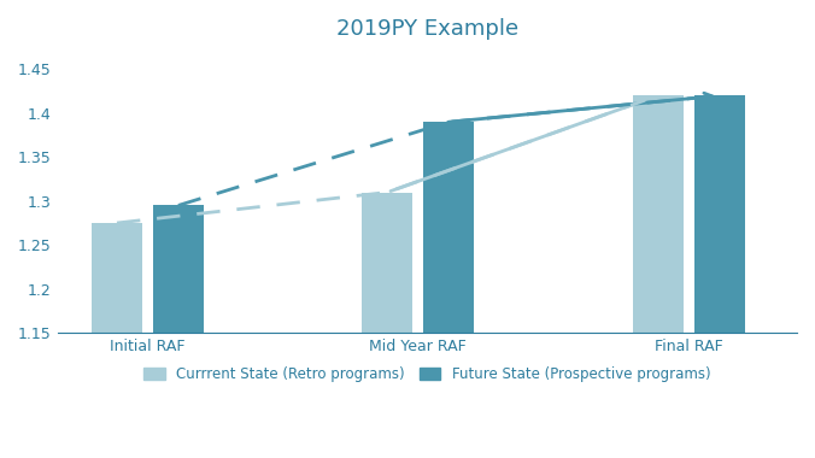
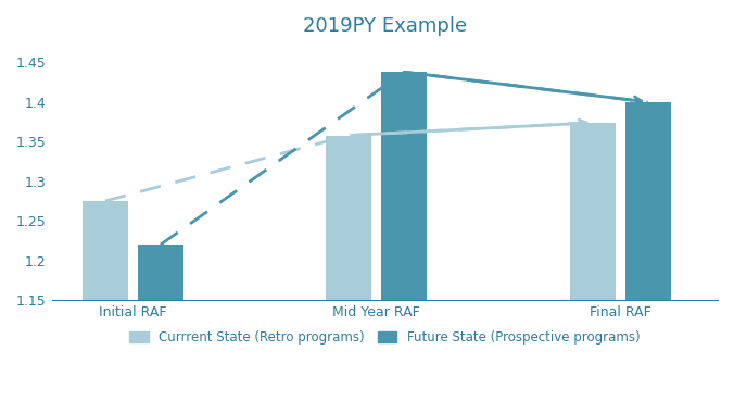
Future State (Prospective programs)/Initial RAF: 1.295 -> 1.220
Currrent State (Retro programs)/Mid Year RAF: 1.310 -> 1.358
Future State (Prospective programs)/Mid Year RAF: 1.390 -> 1.438
Currrent State (Retro programs)/Final RAF: 1.420 -> 1.374
Future State (Prospective programs)/Final RAF: 1.420 -> 1.400
